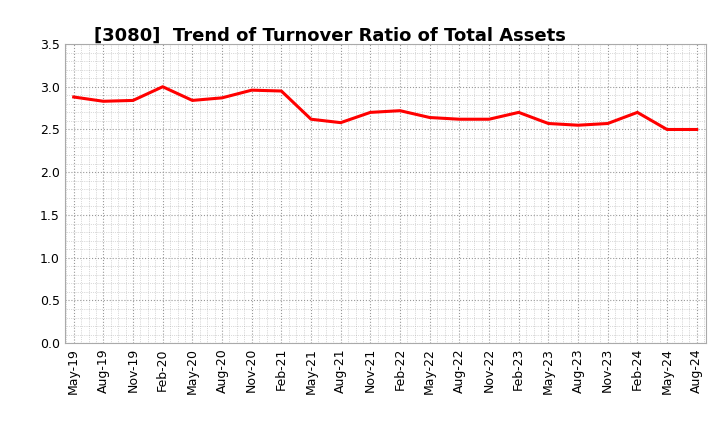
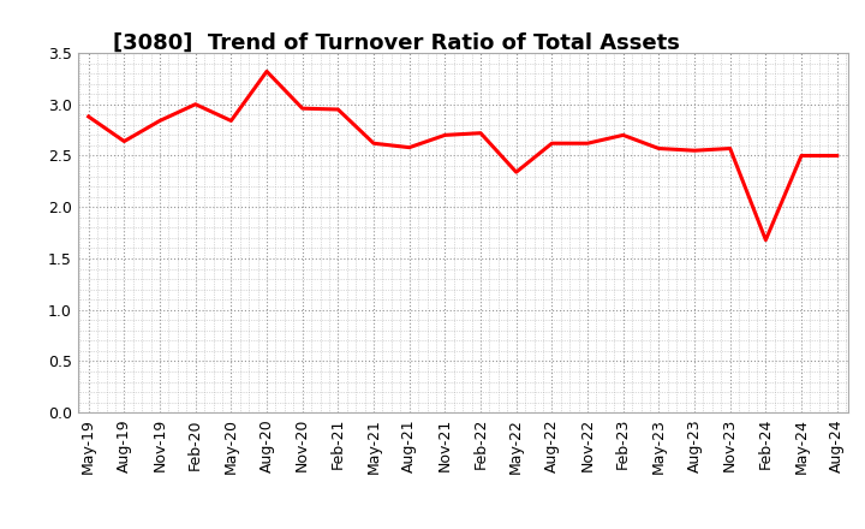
Aug-19: 2.83 -> 2.64
Aug-20: 2.87 -> 3.32
May-22: 2.64 -> 2.34
Feb-24: 2.70 -> 1.68
